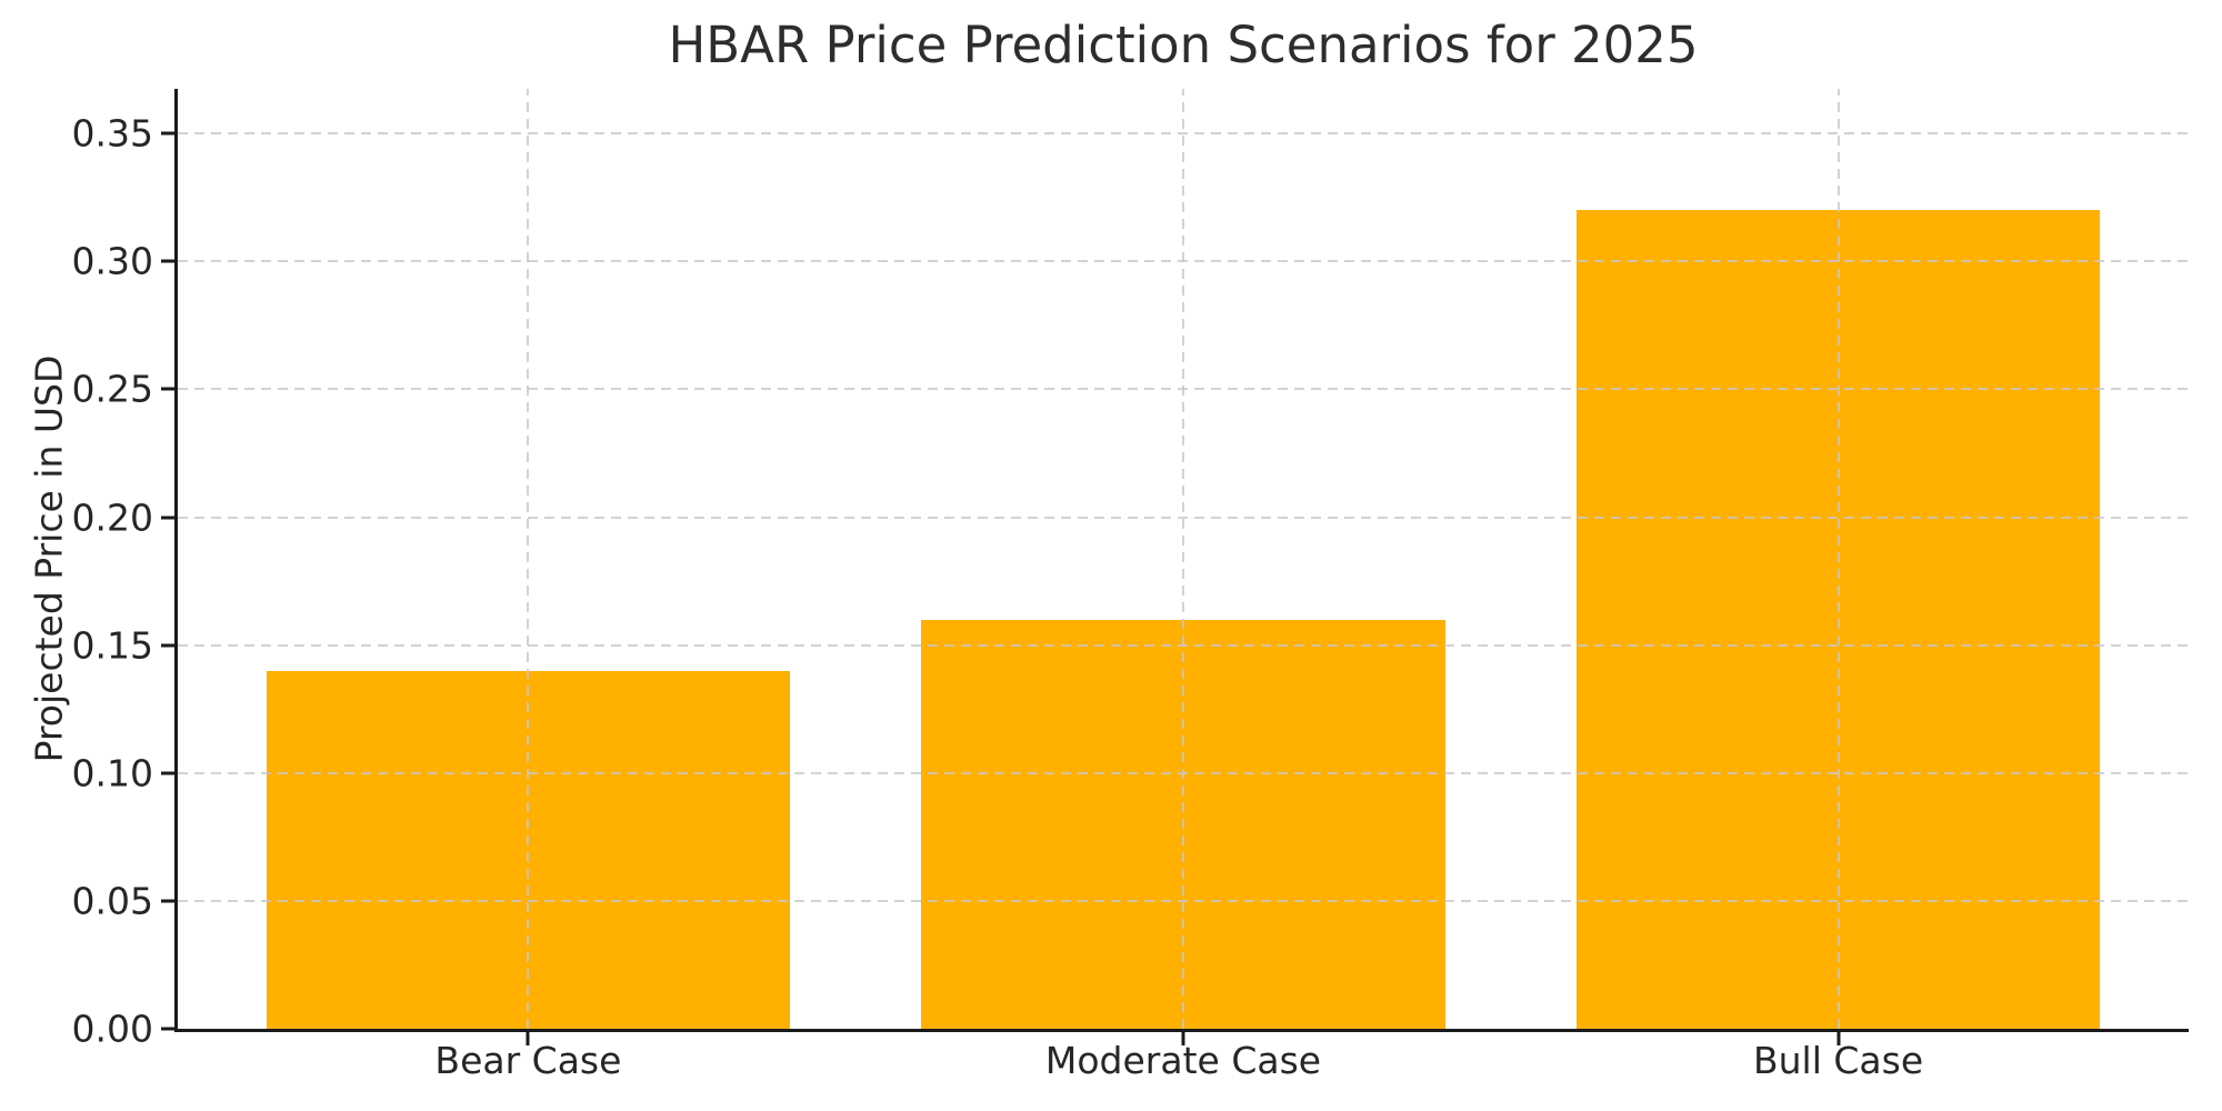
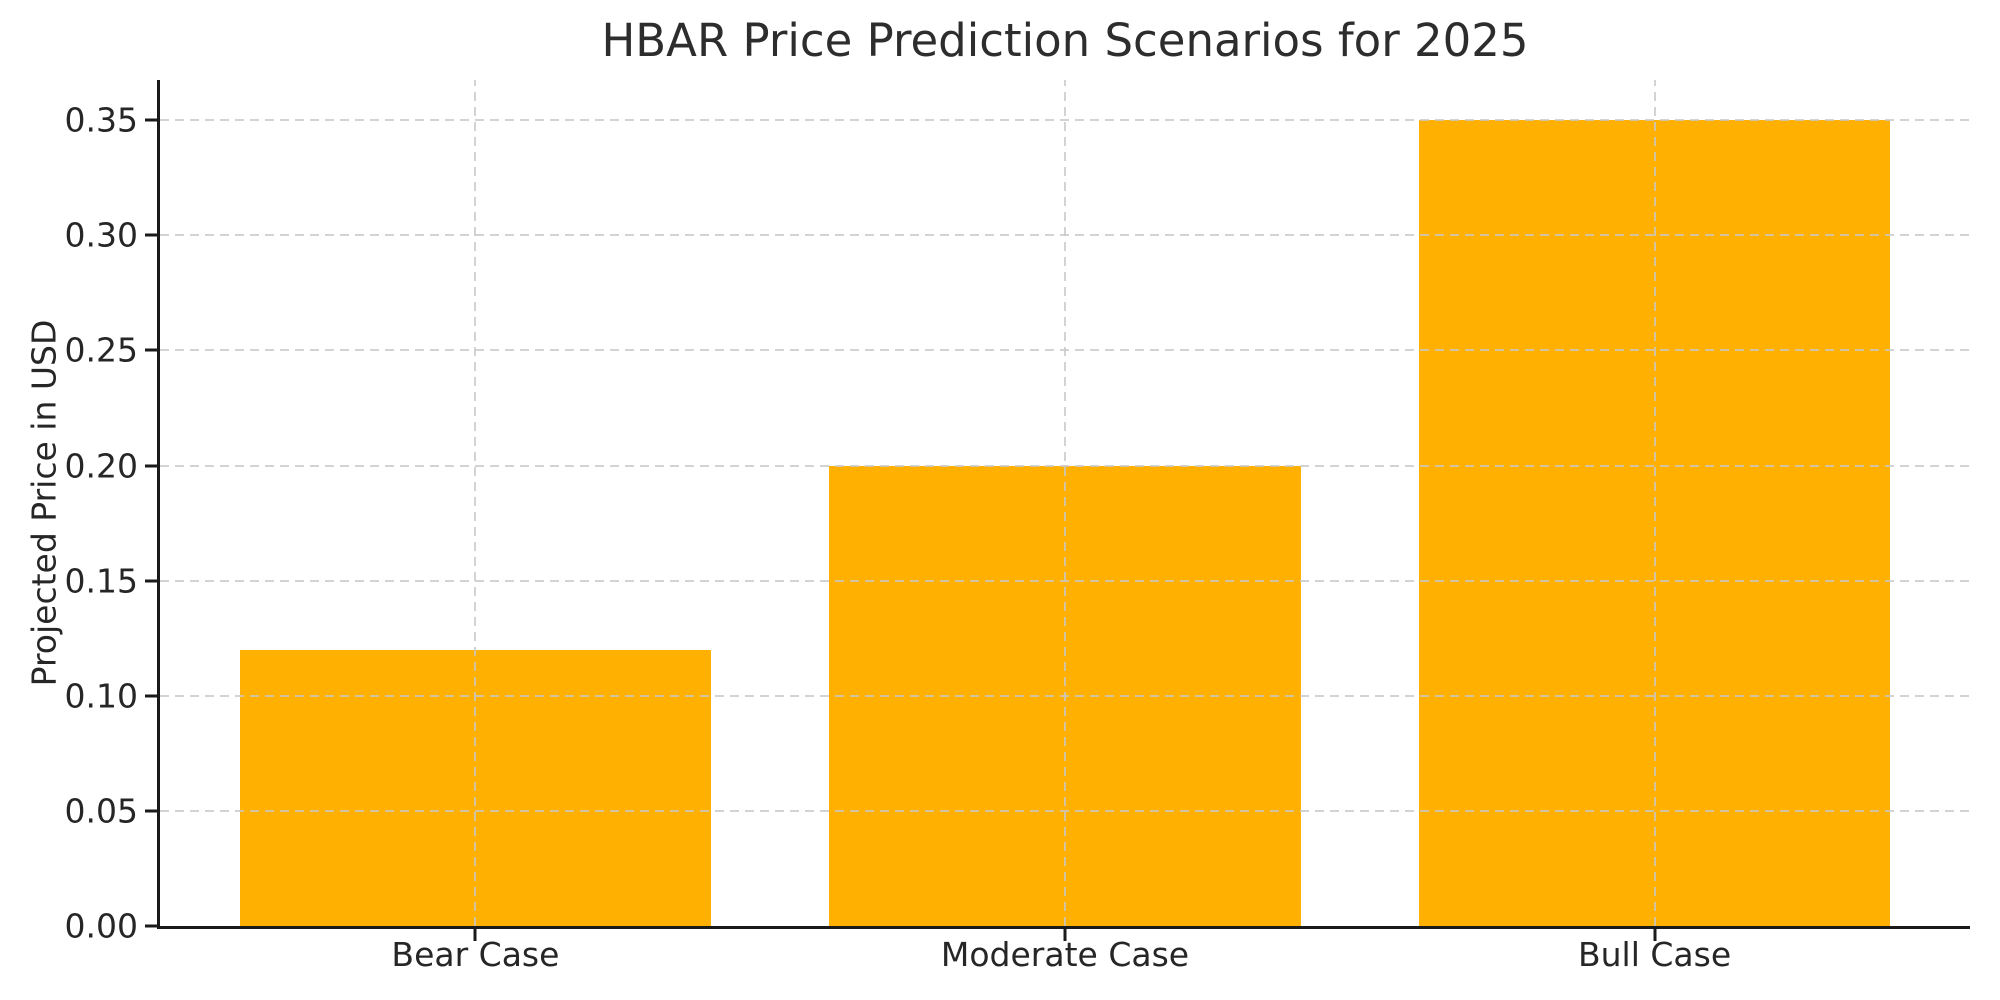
Bear Case: 0.14 -> 0.12
Moderate Case: 0.16 -> 0.20
Bull Case: 0.32 -> 0.35
